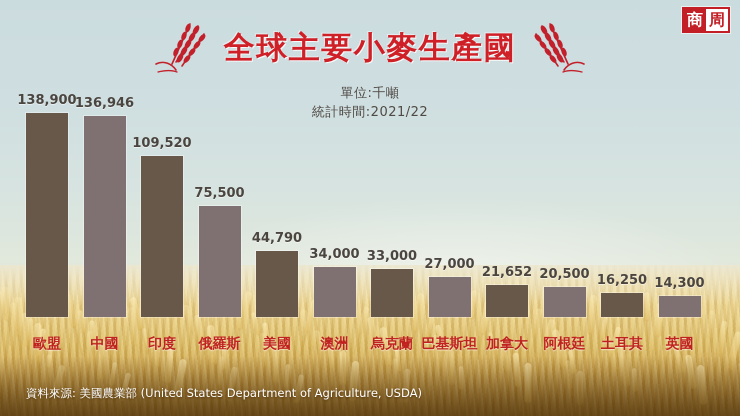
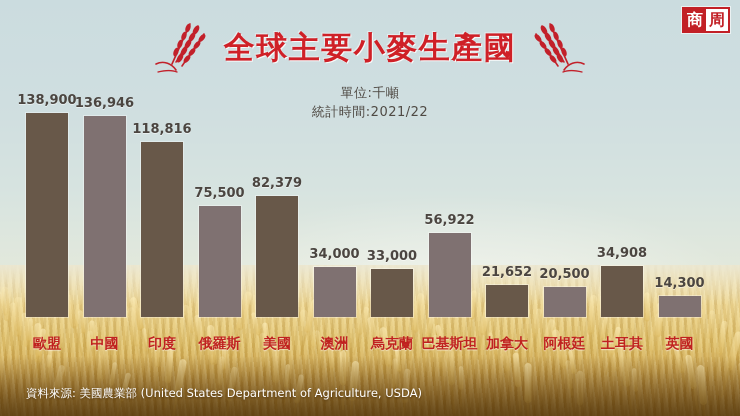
印度: 109,520 -> 118,816
美國: 44,790 -> 82,379
巴基斯坦: 27,000 -> 56,922
土耳其: 16,250 -> 34,908
